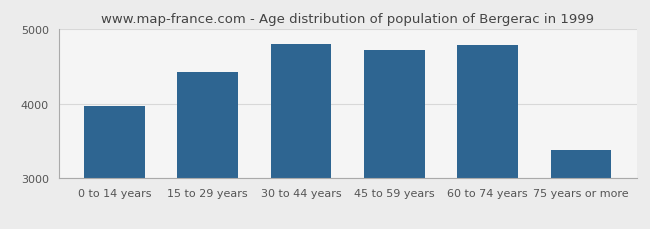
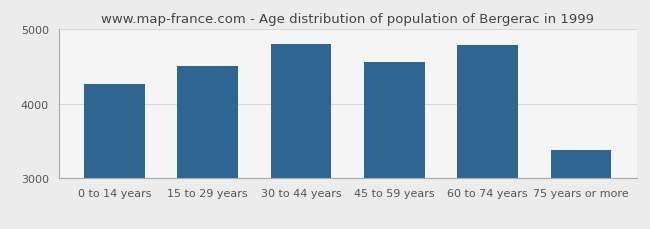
0 to 14 years: 3970 -> 4260
15 to 29 years: 4430 -> 4500
45 to 59 years: 4720 -> 4560
